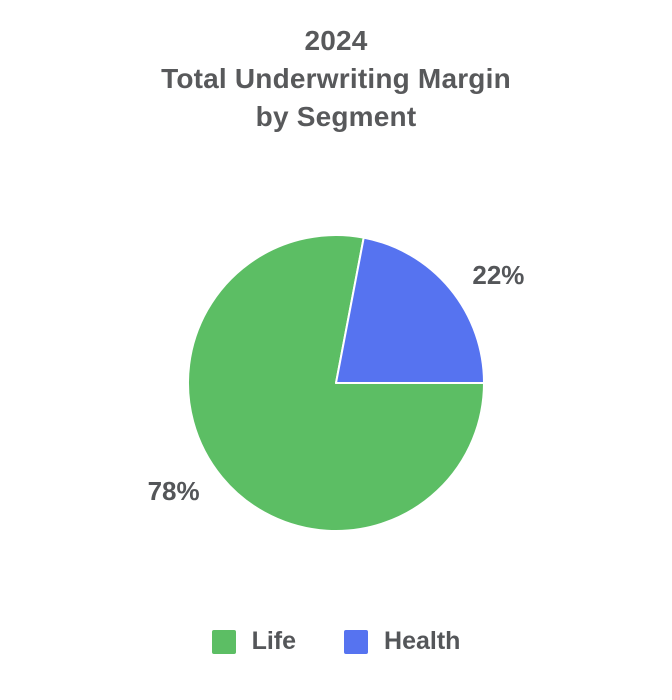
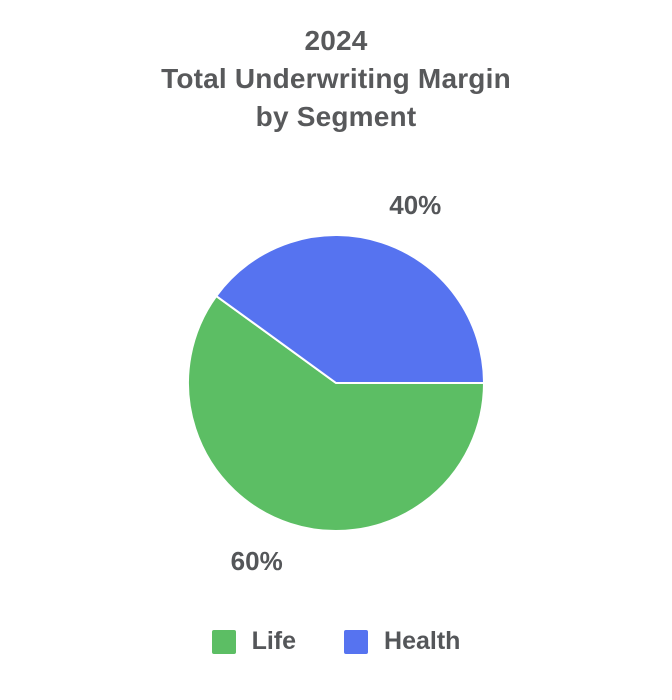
Life: 78% -> 60%
Health: 22% -> 40%
